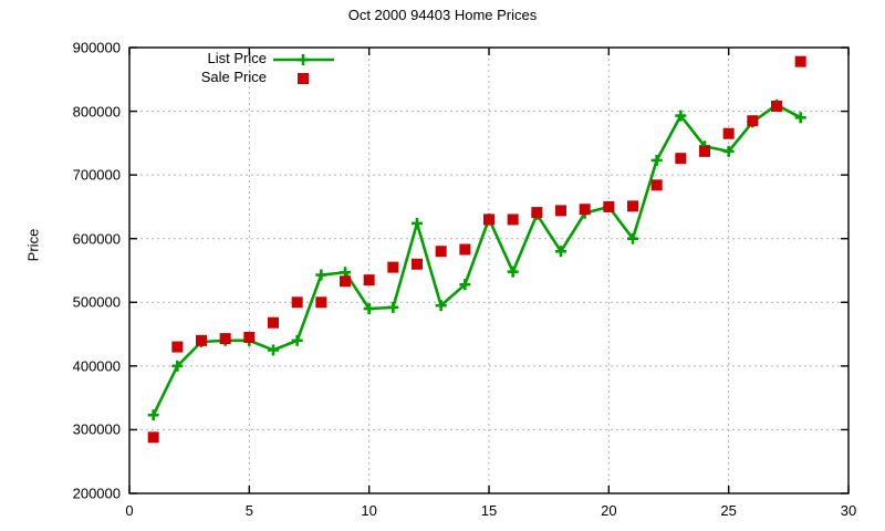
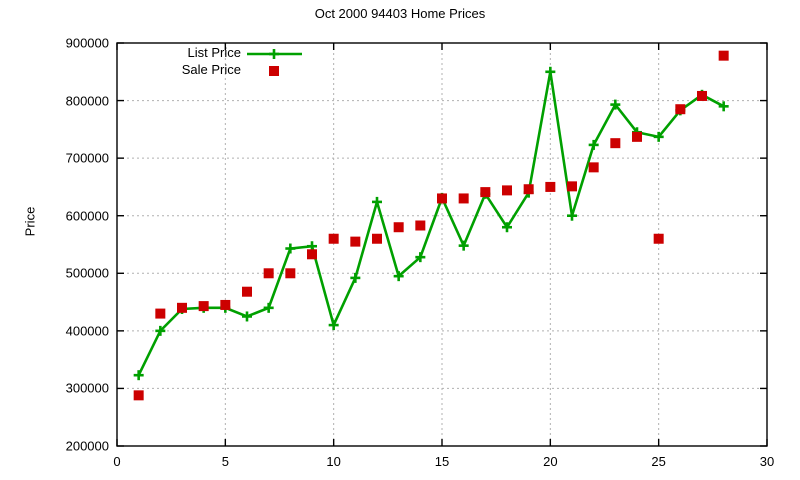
List Price/10: 490000 -> 410000
Sale Price/10: 540000 -> 560000
List Price/20: 650000 -> 850000
Sale Price/25: 760000 -> 560000
